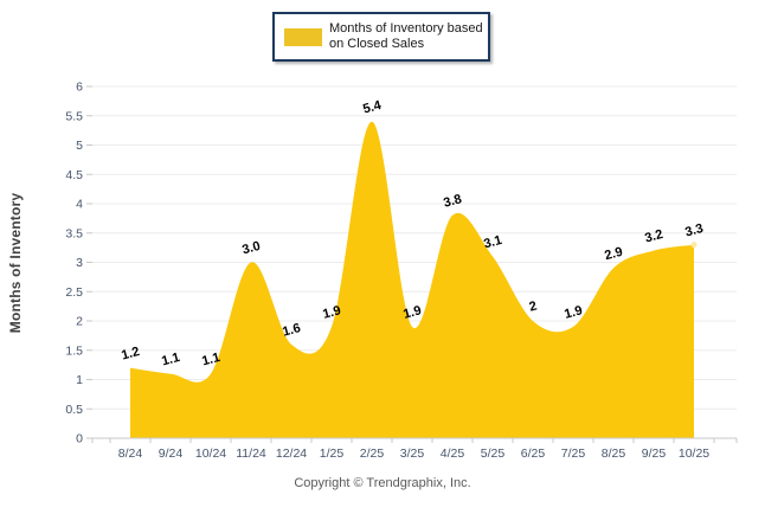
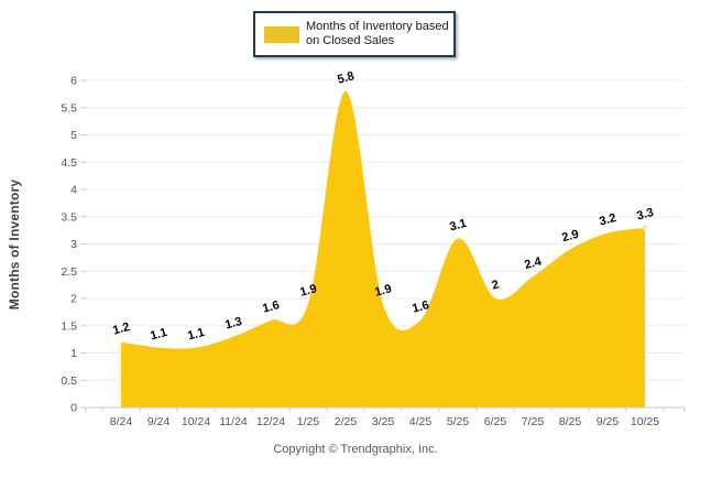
11/24: 3.0 -> 1.3
2/25: 5.4 -> 5.8
4/25: 3.8 -> 1.6
7/25: 1.9 -> 2.4
